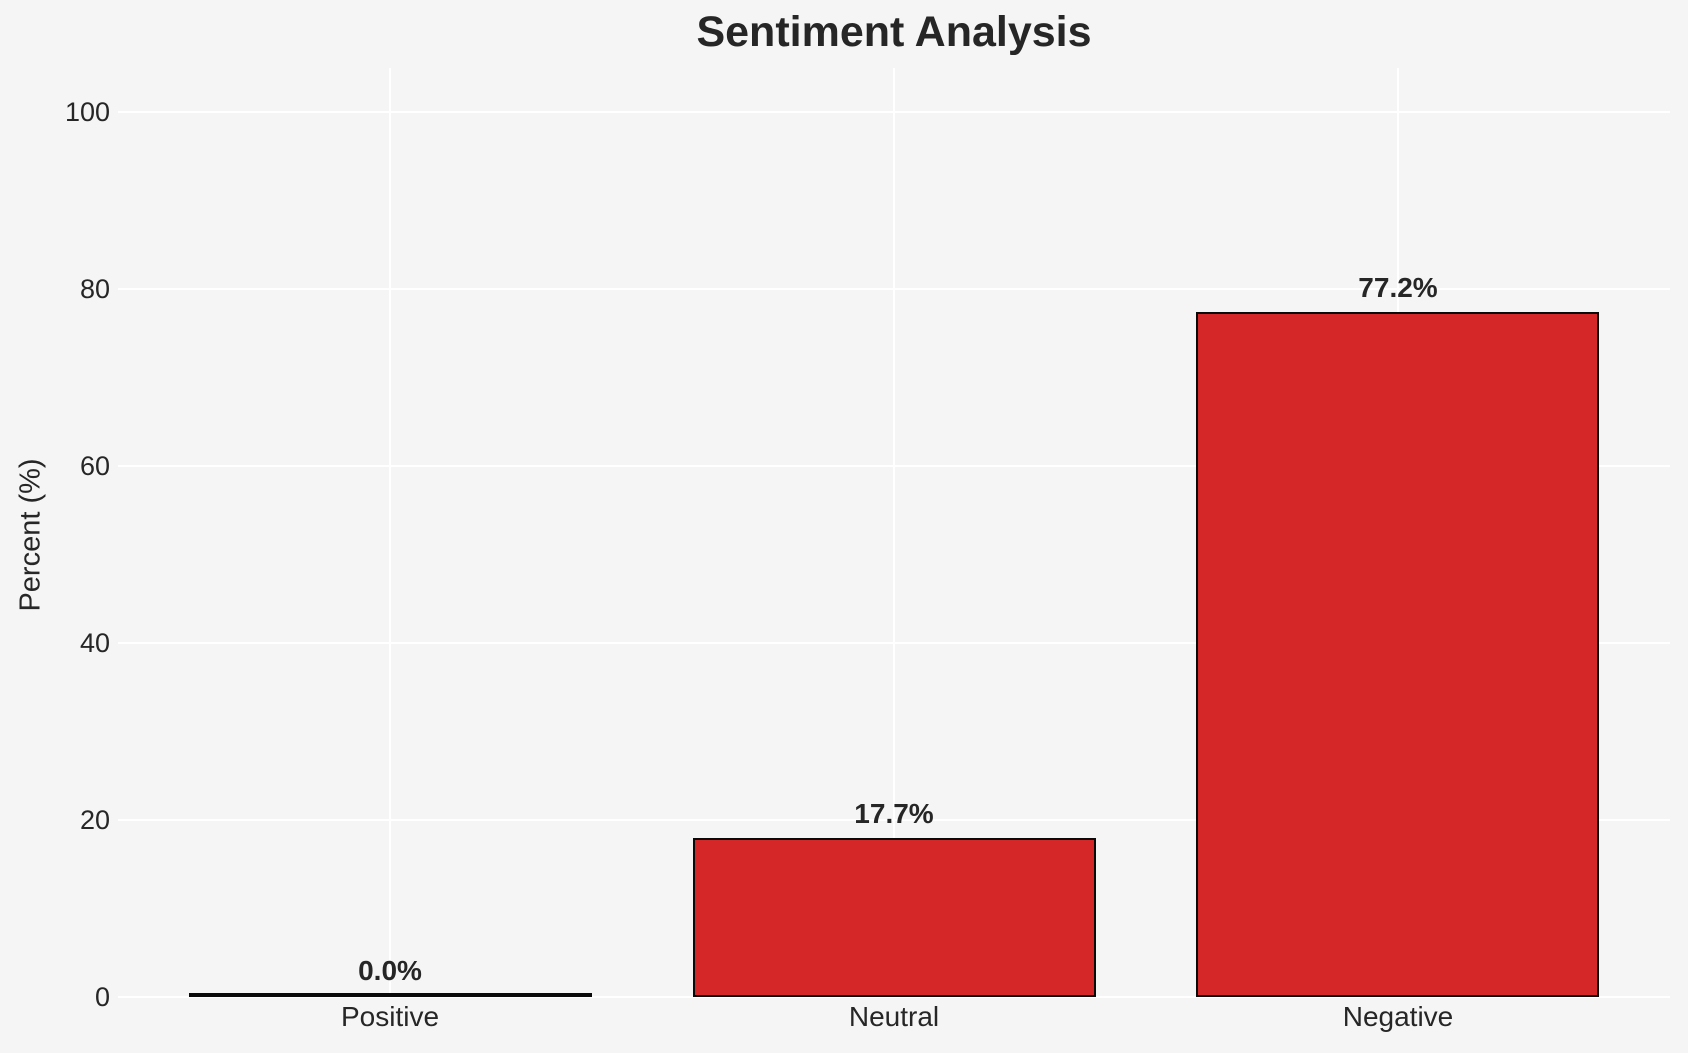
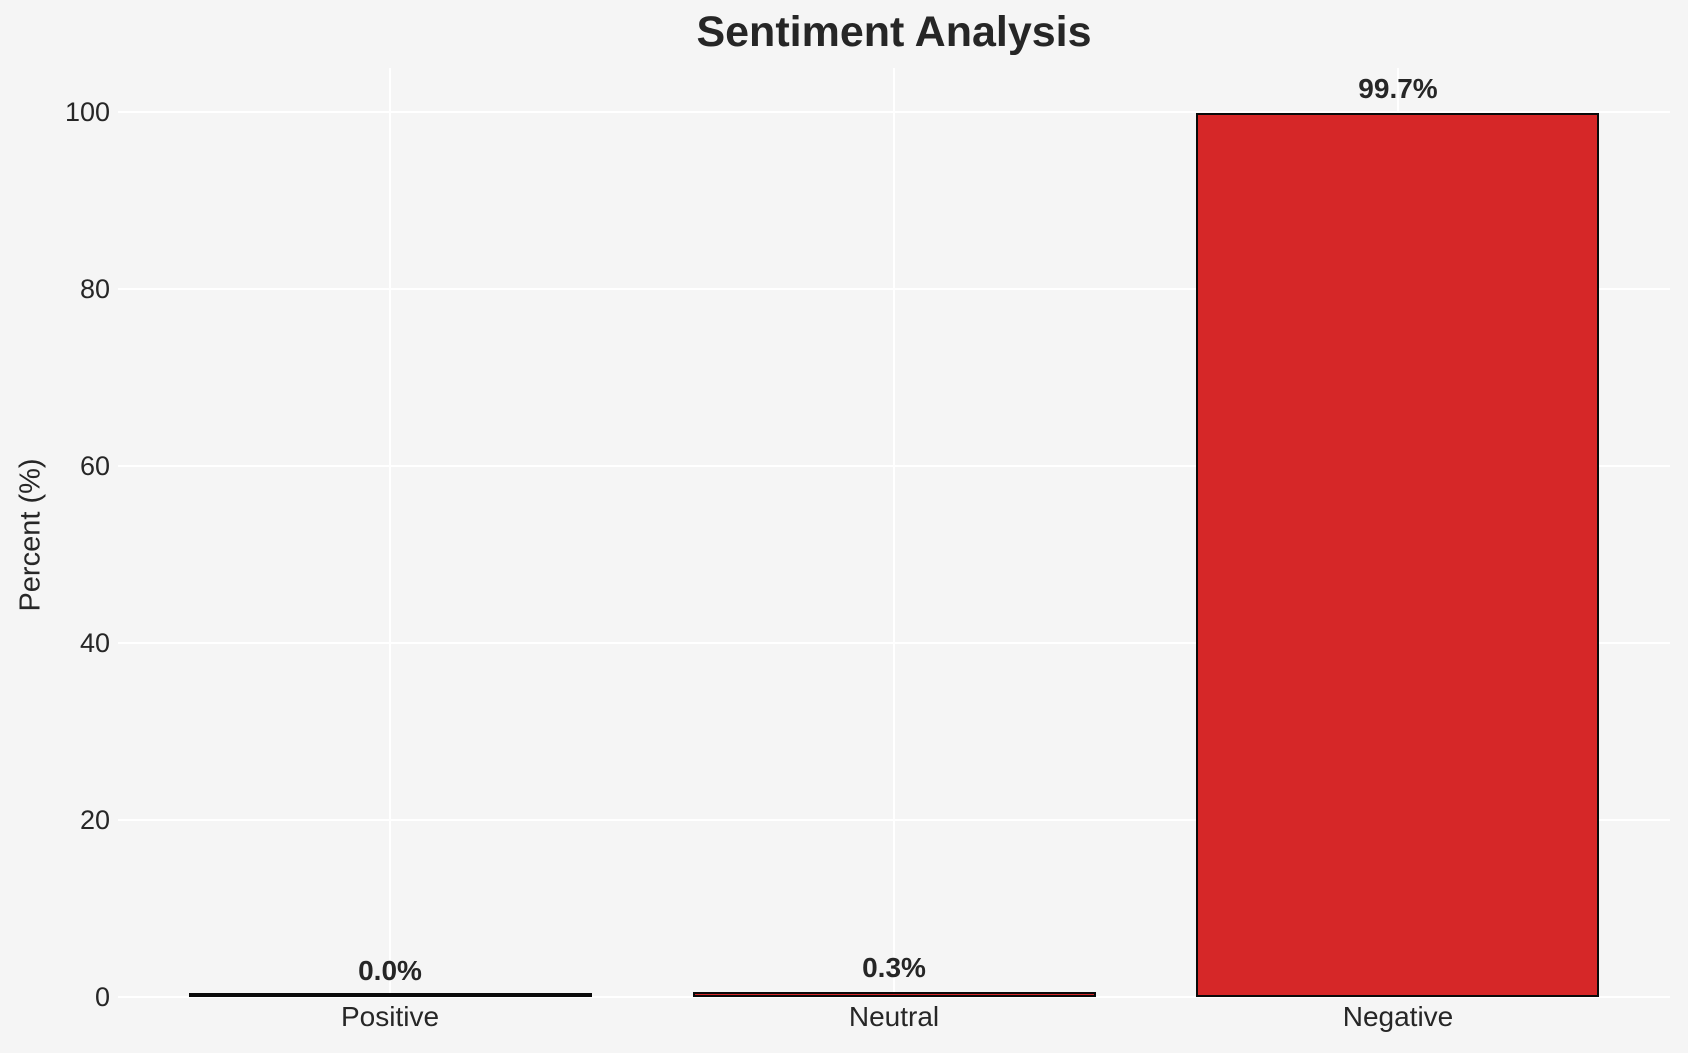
Neutral: 17.7% -> 0.3%
Negative: 77.2% -> 99.7%
